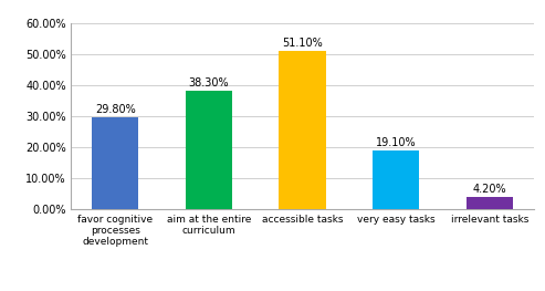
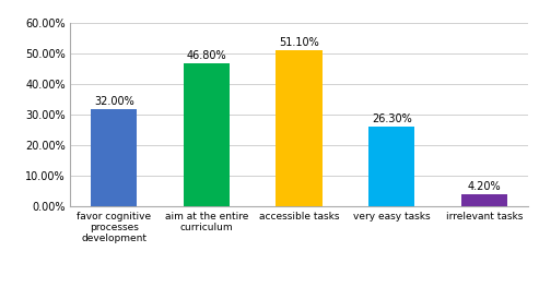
favor cognitive processes development: 29.80% -> 32.00%
aim at the entire curriculum: 38.30% -> 46.80%
very easy tasks: 19.10% -> 26.30%
